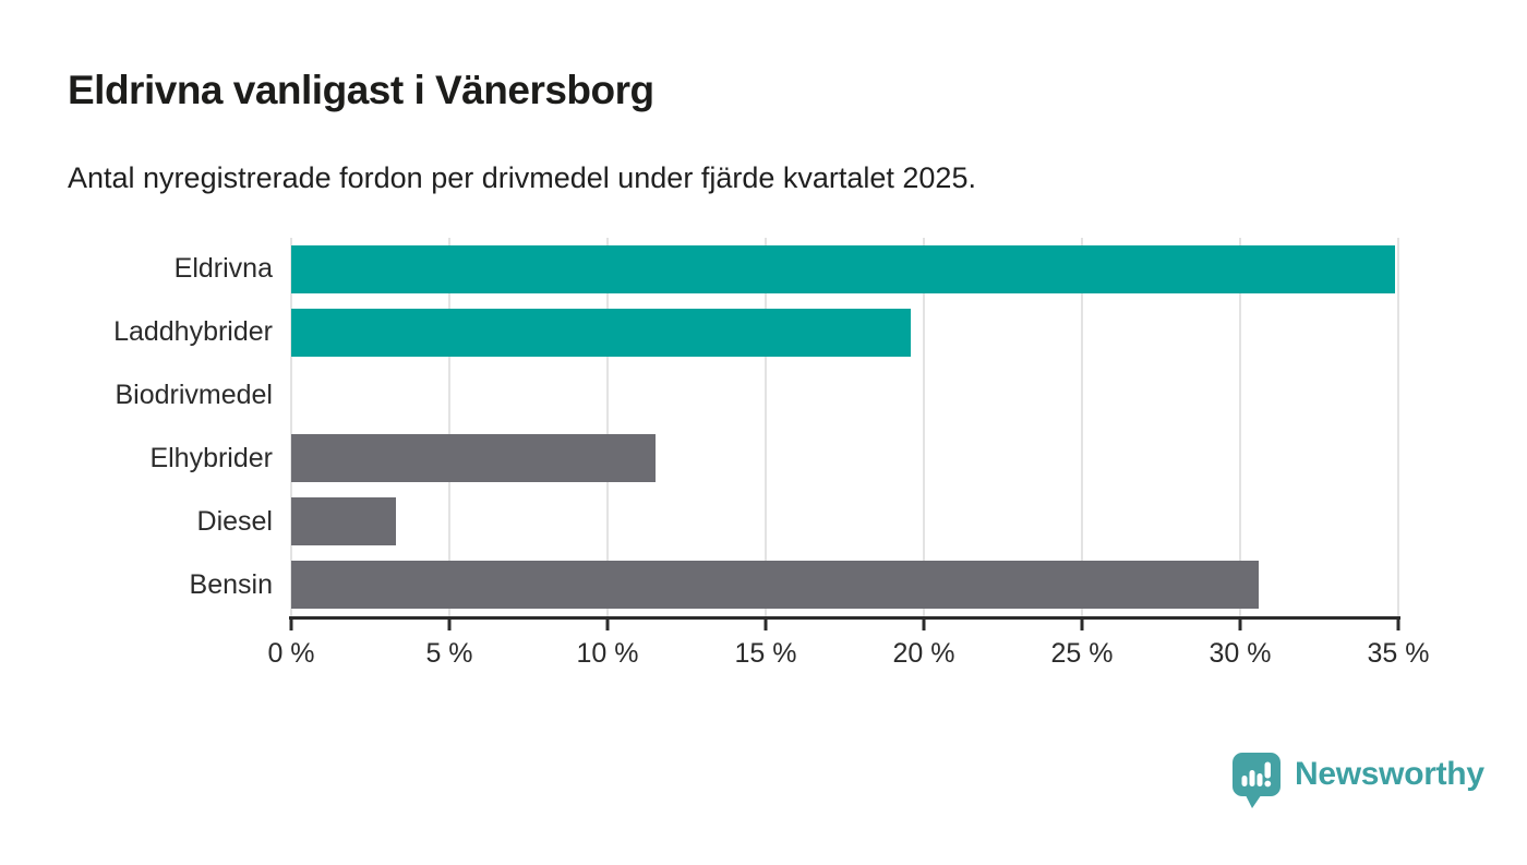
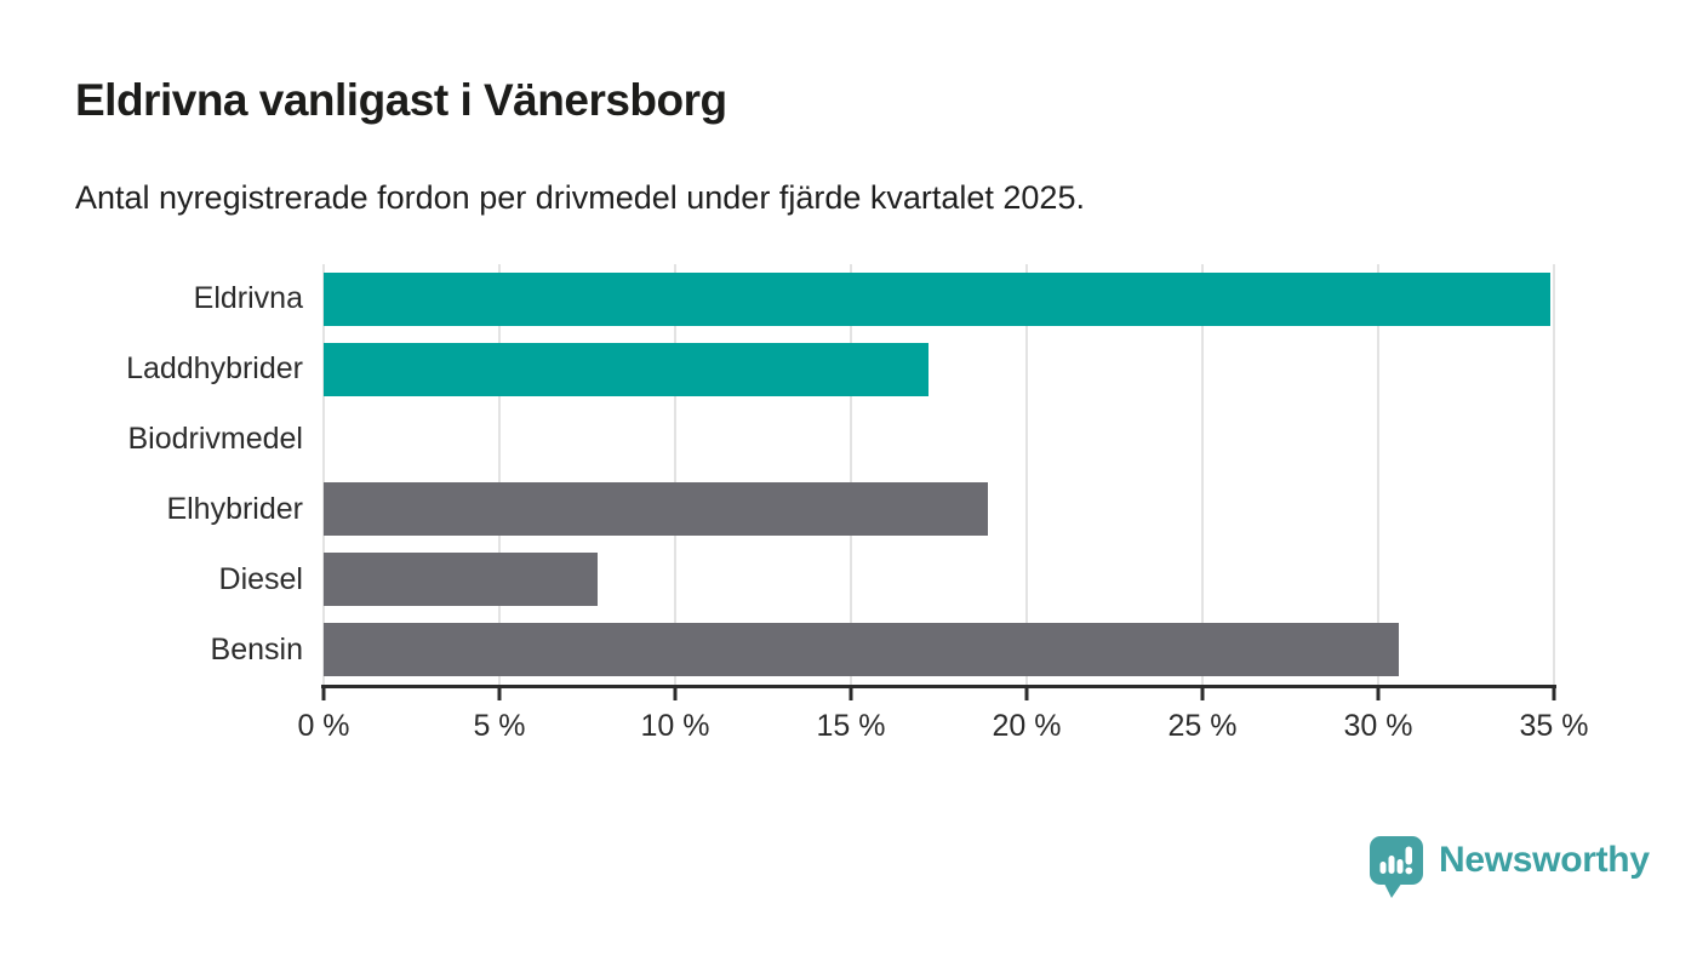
Laddhybrider: 19.6% -> 17.2%
Elhybrider: 11.5% -> 18.9%
Diesel: 3.3% -> 7.8%
